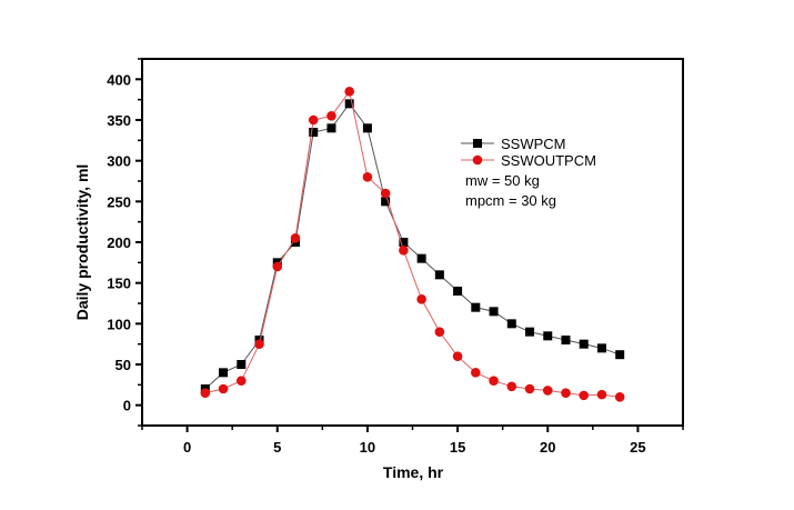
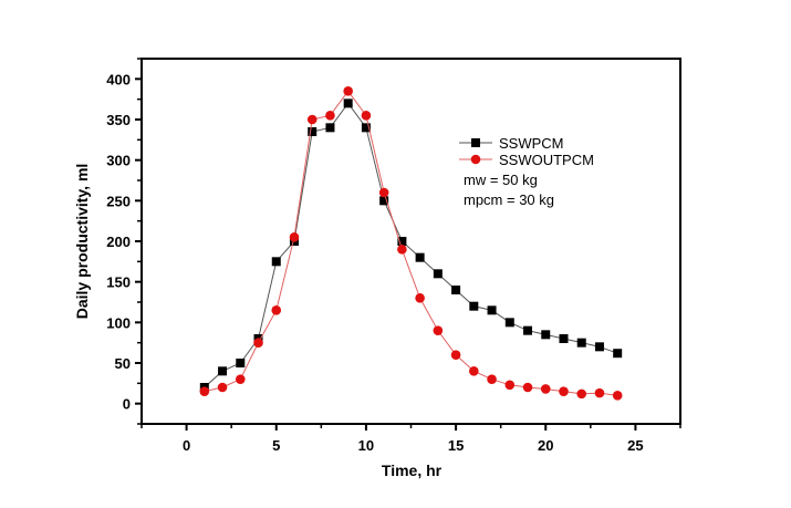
SSWOUTPCM/5: 170 -> 120
SSWOUTPCM/10: 280 -> 360
